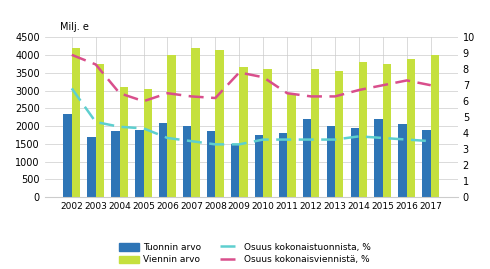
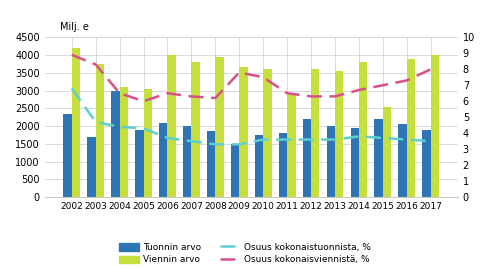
Tuonnin arvo/2004: 1850 -> 3000
Viennin arvo/2007: 4200 -> 3800
Viennin arvo/2008: 4150 -> 3950
Viennin arvo/2015: 3750 -> 2550
Osuus kokonaisviennistä, %/2017: 7.0 -> 8.0
